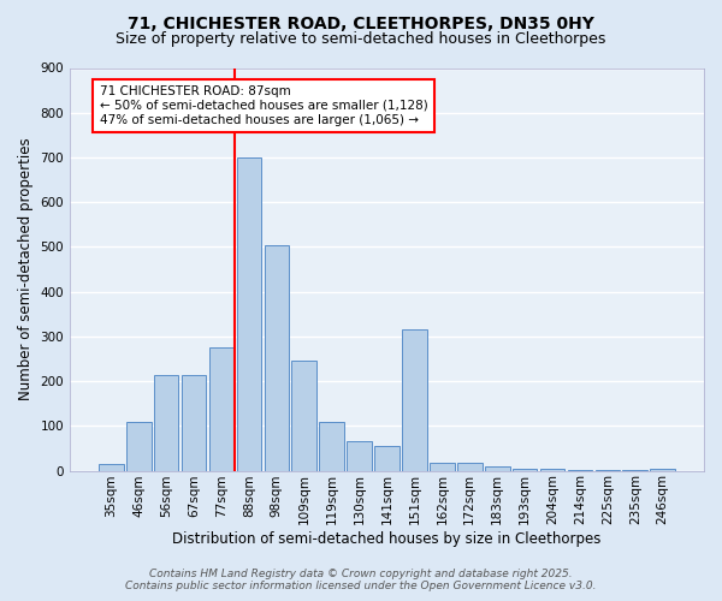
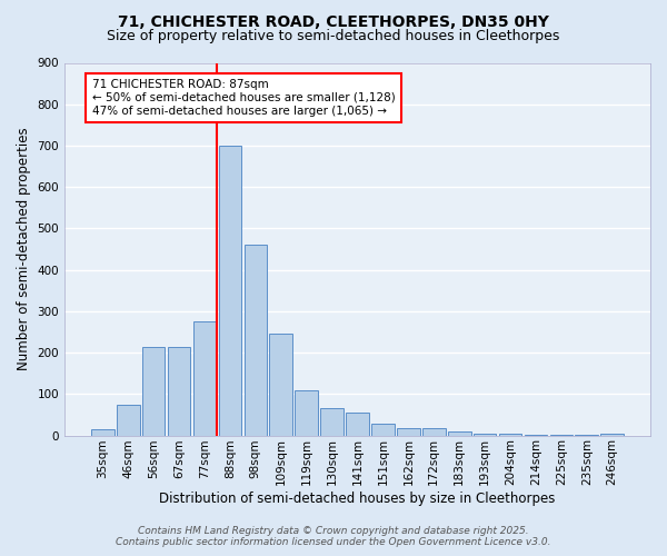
46sqm: 110 -> 75
98sqm: 505 -> 460
151sqm: 315 -> 28
